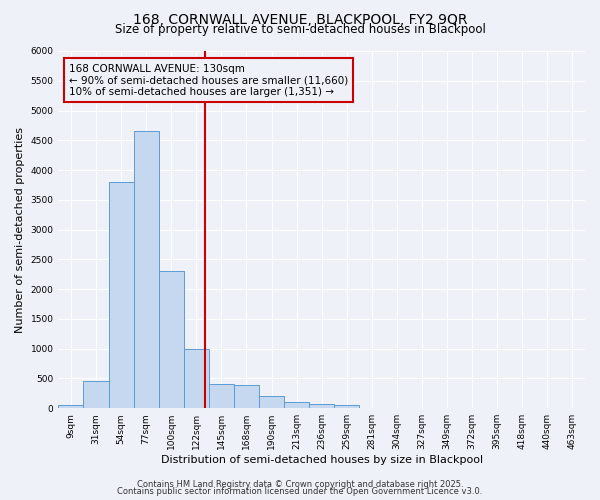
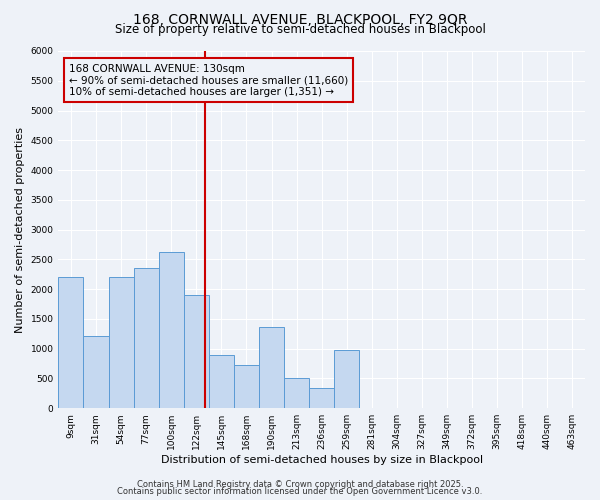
9sqm: 50 -> 2200
31sqm: 450 -> 1220
54sqm: 3800 -> 2200
77sqm: 4650 -> 2360
100sqm: 2300 -> 2620
122sqm: 1000 -> 1900
145sqm: 400 -> 900
168sqm: 390 -> 720
190sqm: 200 -> 1360
213sqm: 100 -> 500
236sqm: 80 -> 340
259sqm: 50 -> 980
